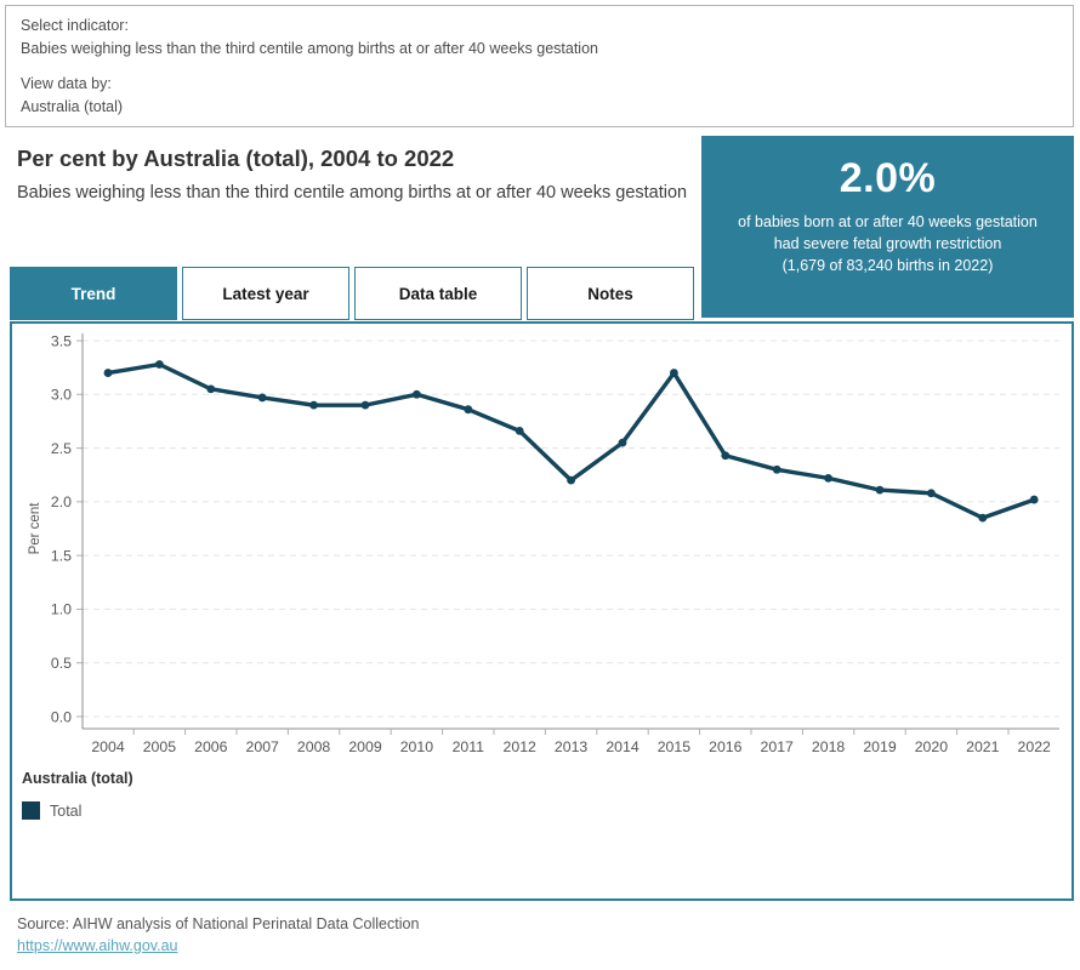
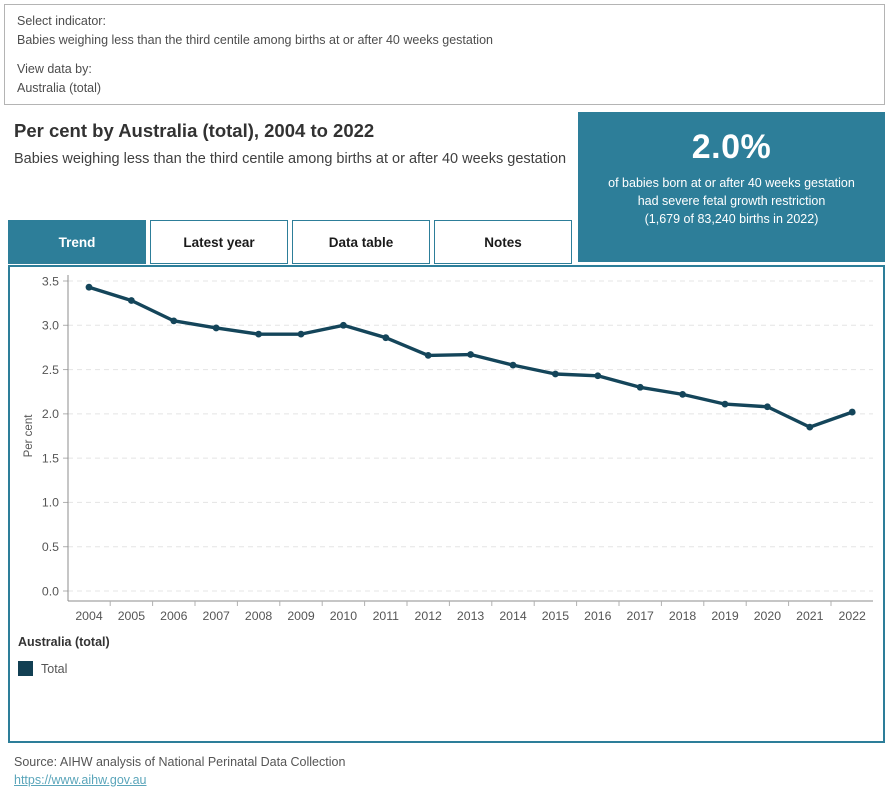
2004: 3.2 -> 3.4
2013: 2.2 -> 2.7
2015: 3.2 -> 2.5
